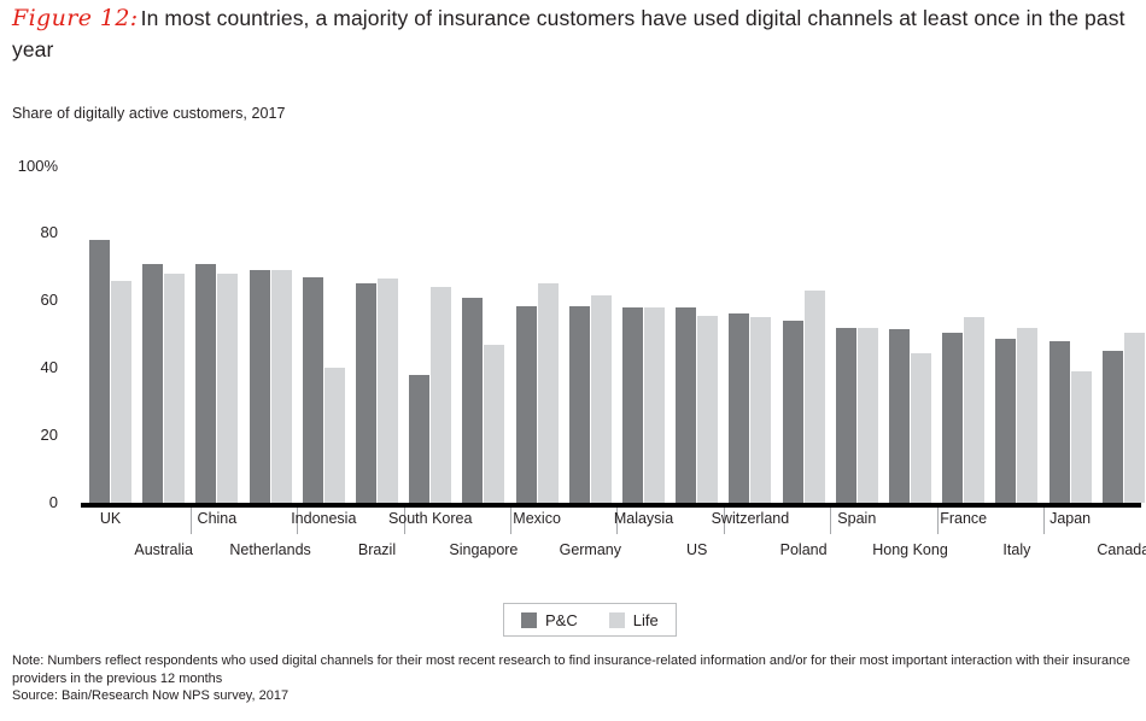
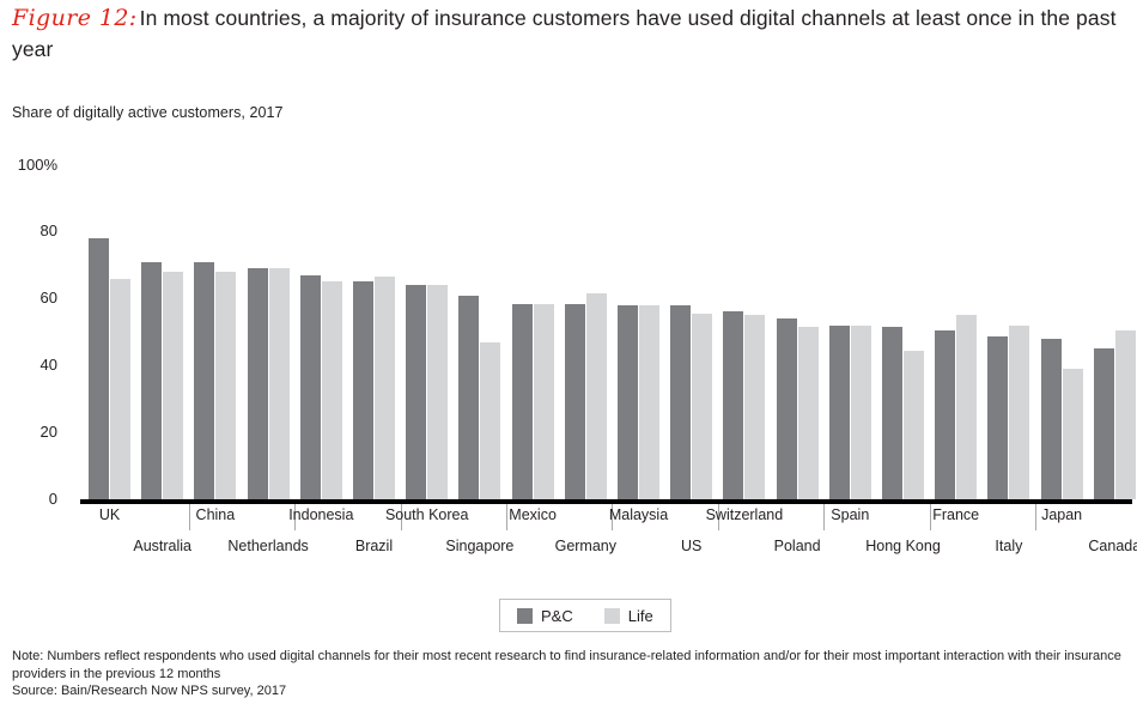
Life/Indonesia: 40% -> 65%
P&C/South Korea: 38% -> 64%
Life/Mexico: 65% -> 58%
Life/Poland: 63% -> 52%
